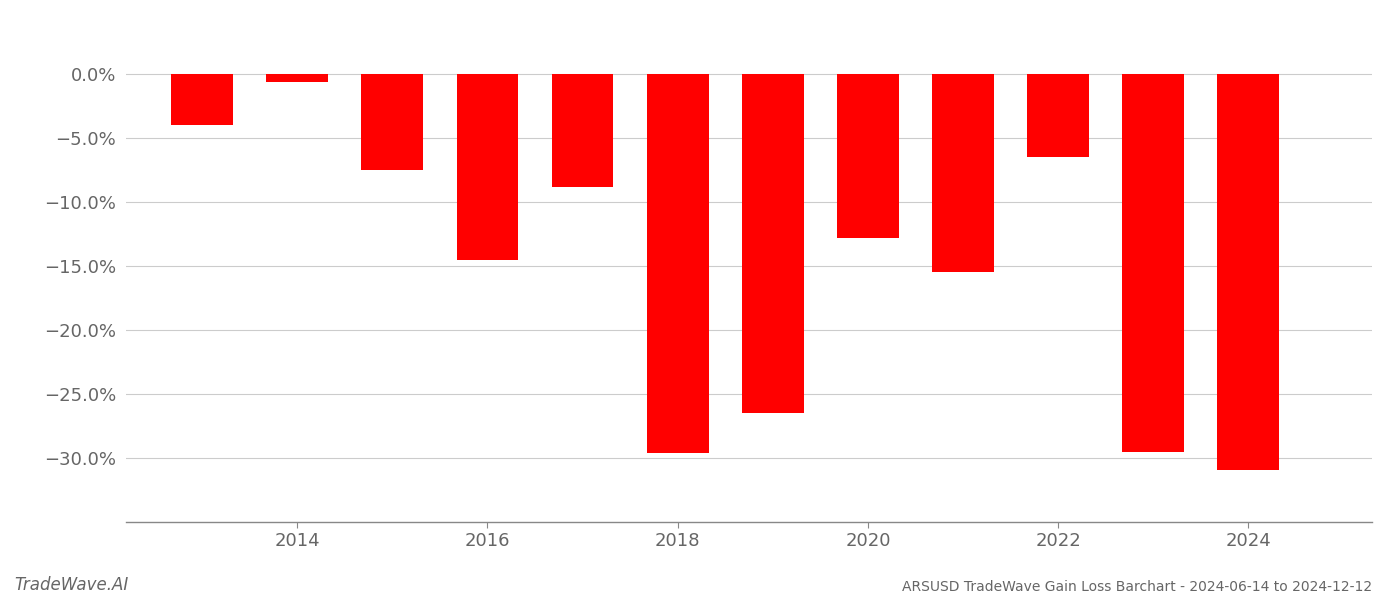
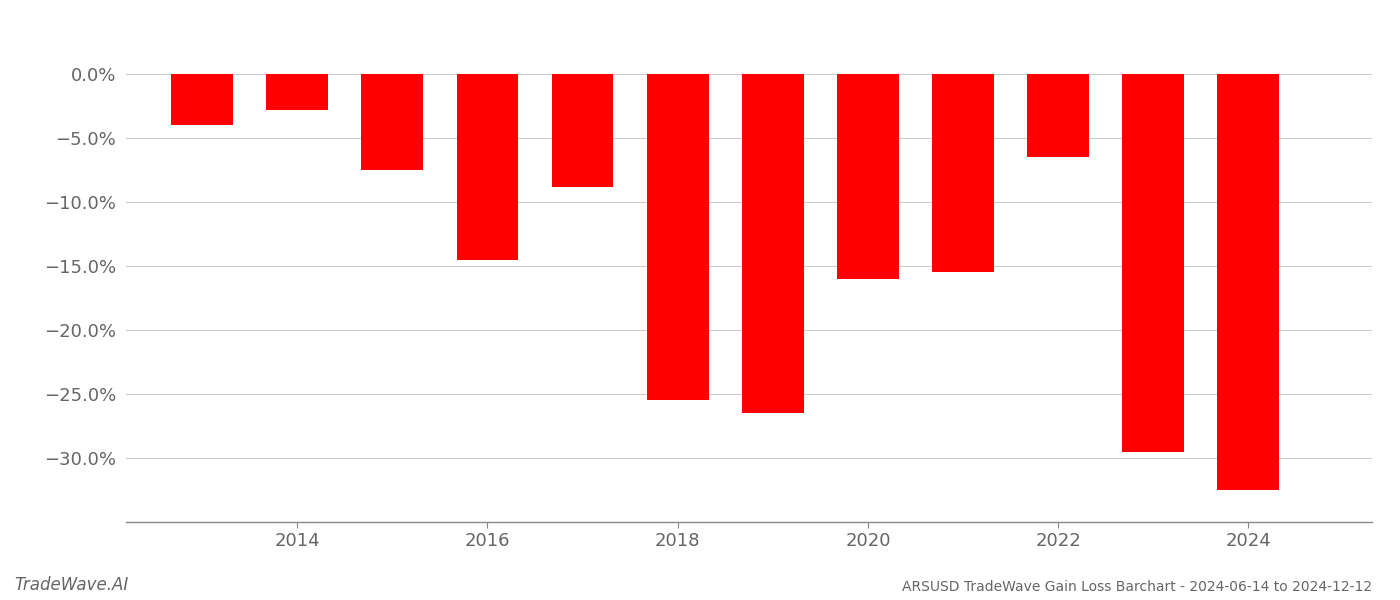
2014: -0.6% -> -2.8%
2018: -29.6% -> -25.5%
2020: -12.8% -> -16.0%
2024: -30.9% -> -32.5%
